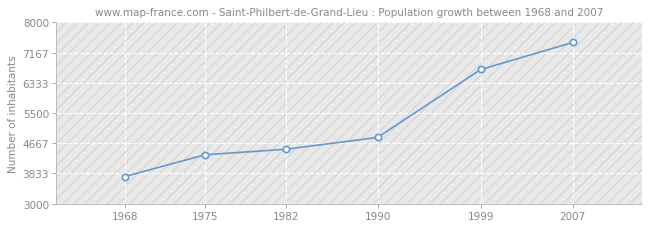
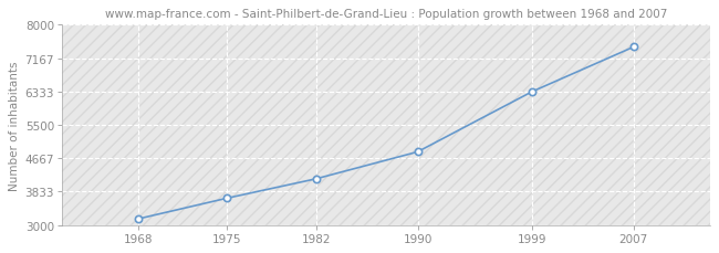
1968: 3750 -> 3160
1975: 4350 -> 3670
1982: 4500 -> 4150
1999: 6700 -> 6330
